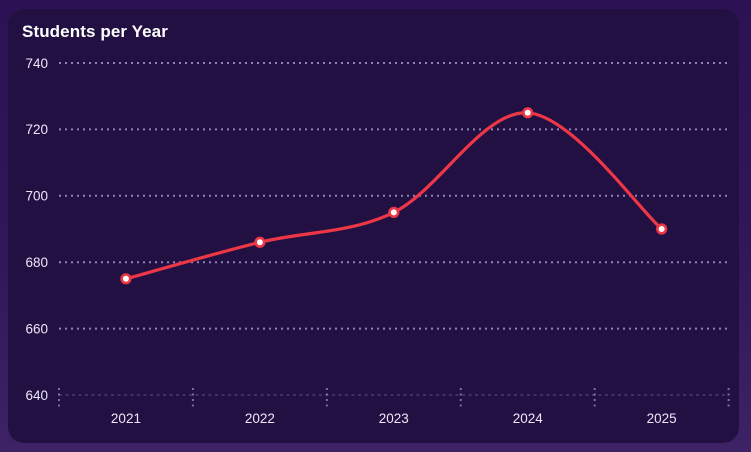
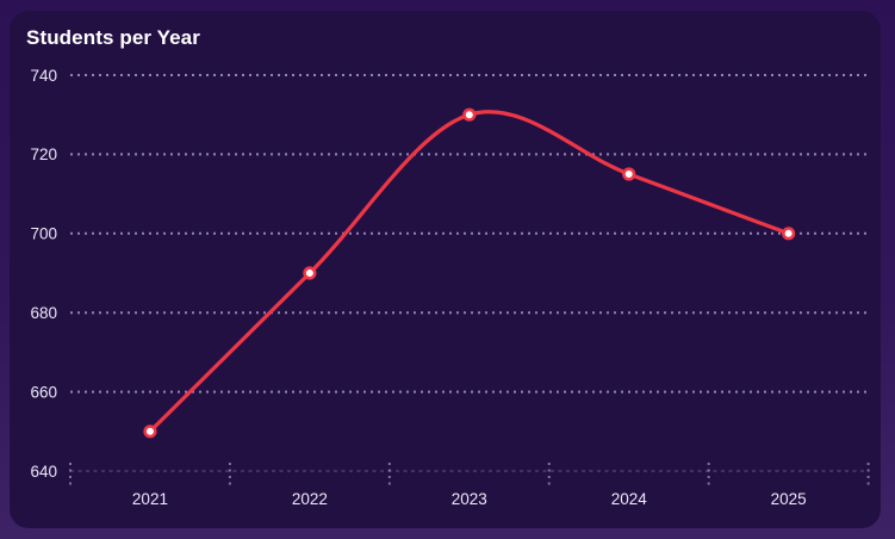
2021: 675 -> 650
2022: 686 -> 690
2023: 695 -> 730
2024: 725 -> 715
2025: 690 -> 700
